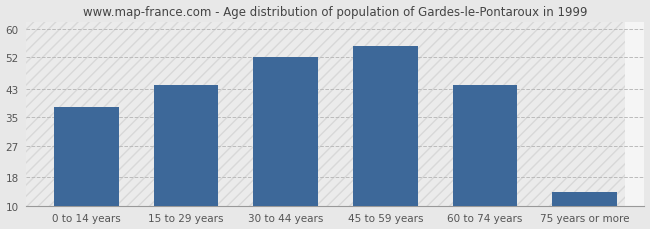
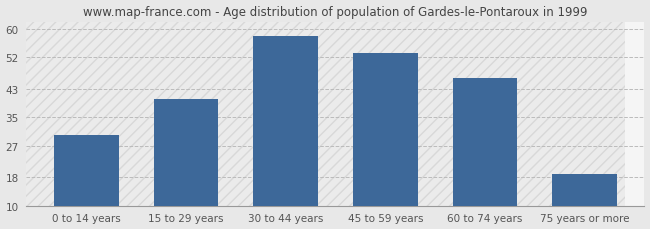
0 to 14 years: 38 -> 30
15 to 29 years: 44 -> 40
30 to 44 years: 52 -> 58
45 to 59 years: 55 -> 53
60 to 74 years: 44 -> 46
75 years or more: 14 -> 19
